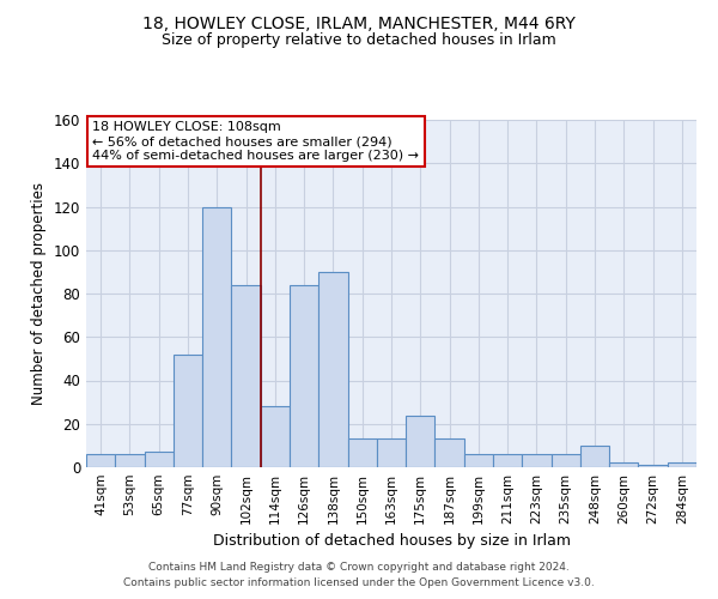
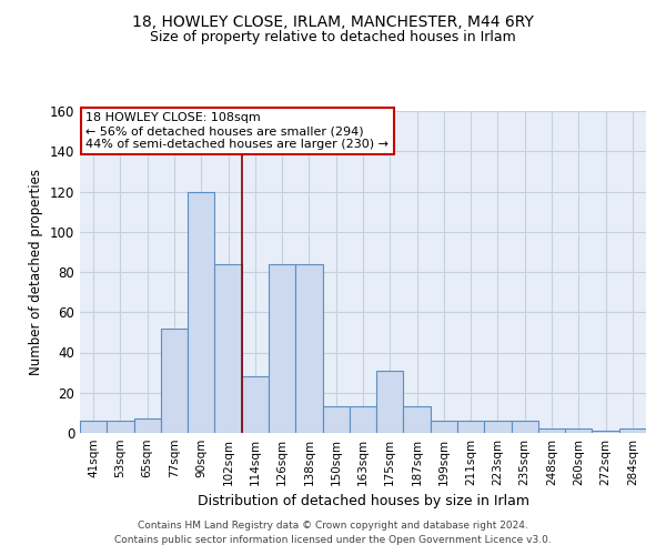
138sqm: 90 -> 84
175sqm: 24 -> 31
248sqm: 10 -> 2
